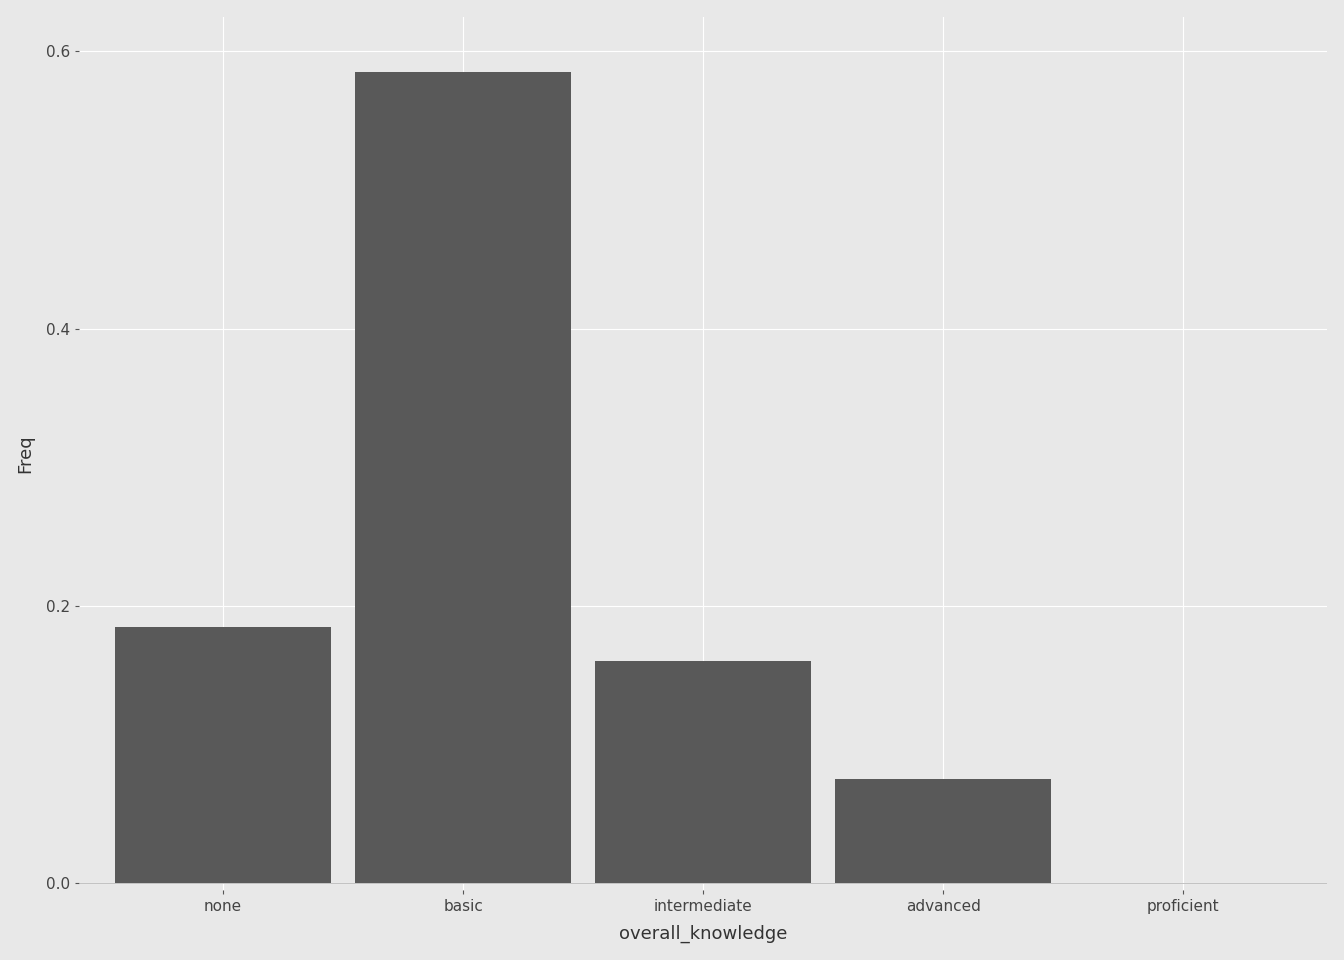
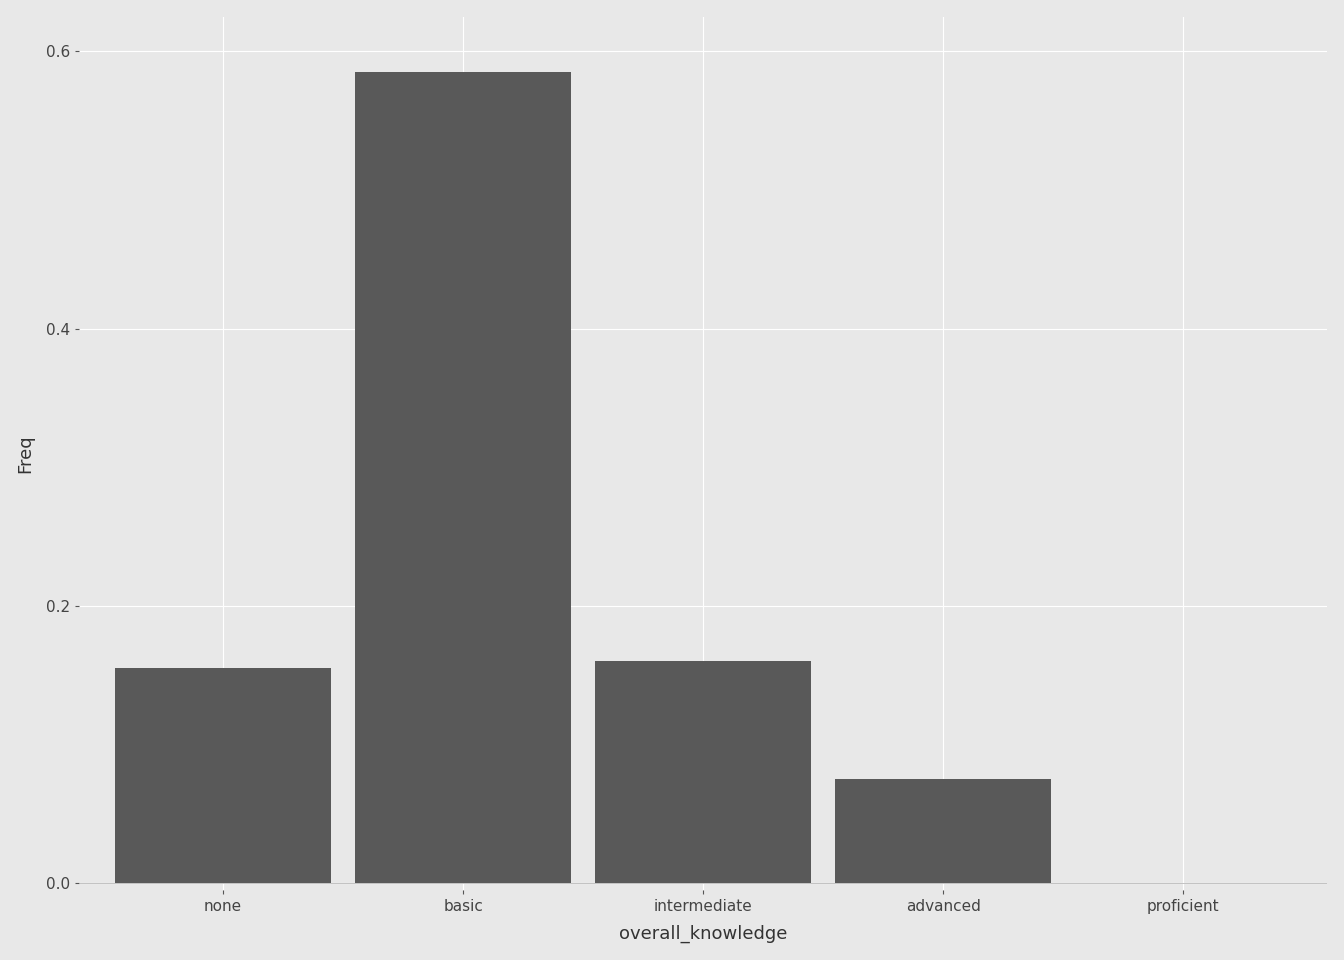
none: 0.185 -> 0.155
